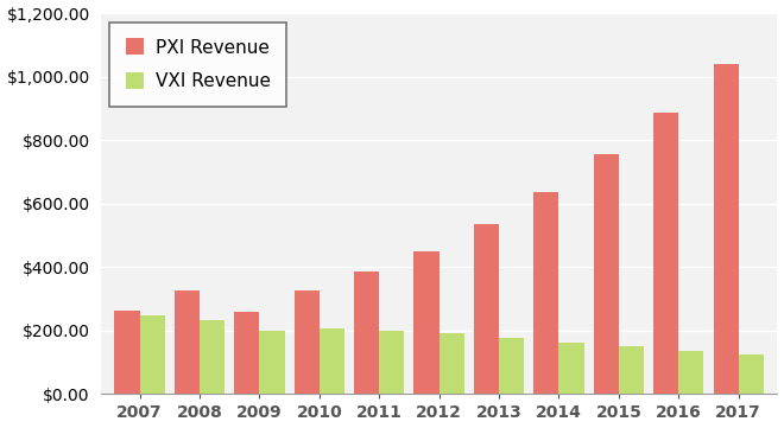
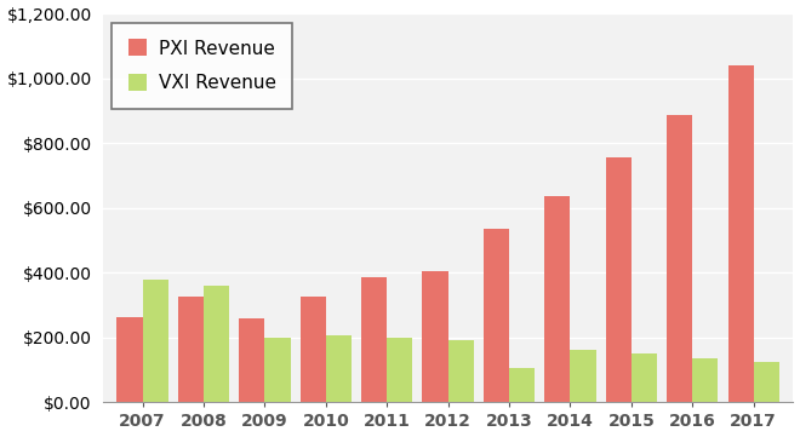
VXI Revenue/2007: $248 -> $380
VXI Revenue/2008: $232 -> $360
PXI Revenue/2012: $450 -> $405
VXI Revenue/2013: $178 -> $105
